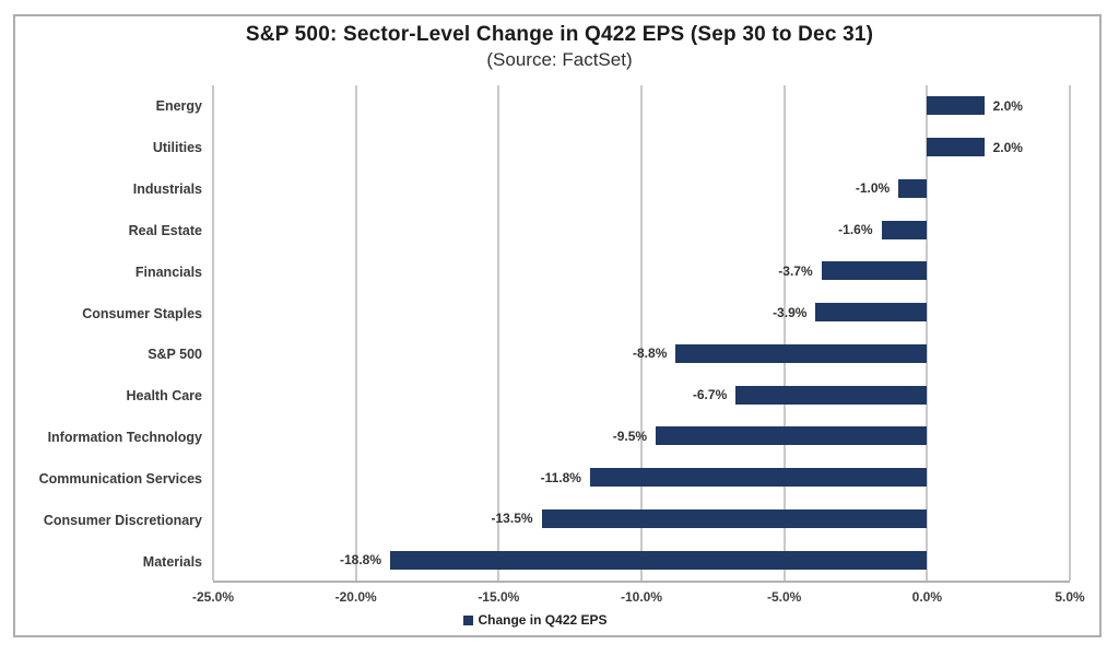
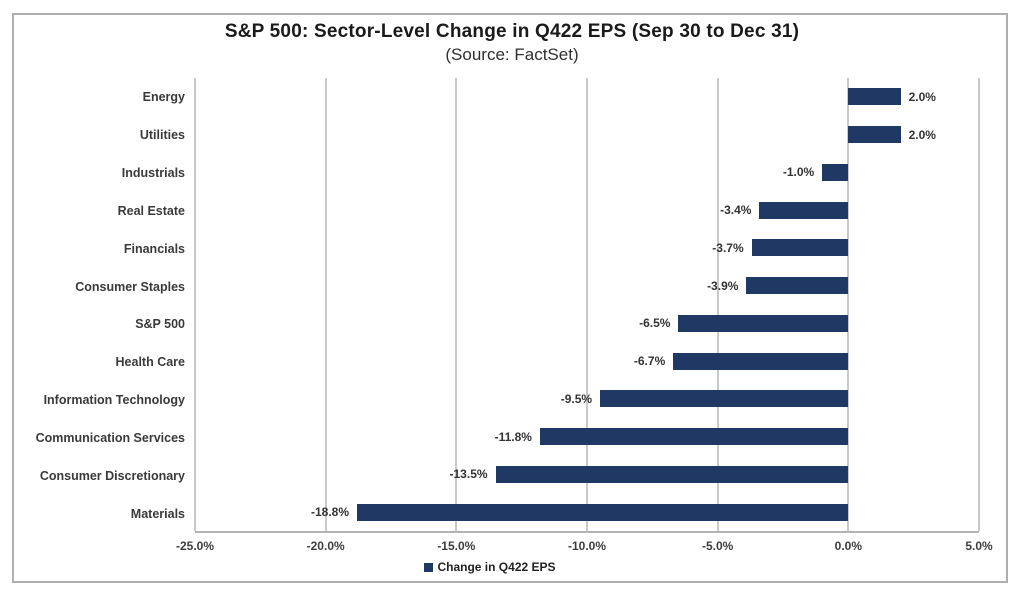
Real Estate: -1.6% -> -3.4%
S&P 500: -8.8% -> -6.5%
